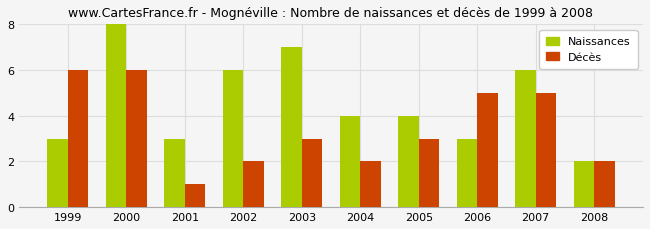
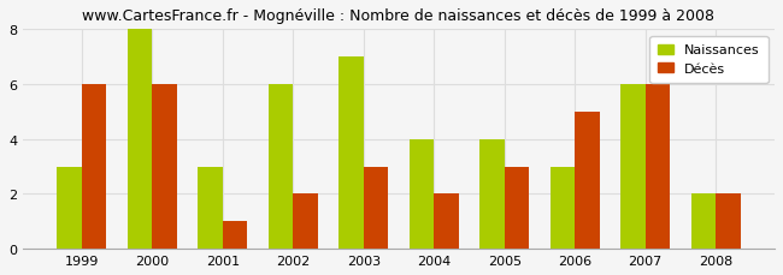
Décès/2007: 5 -> 6
